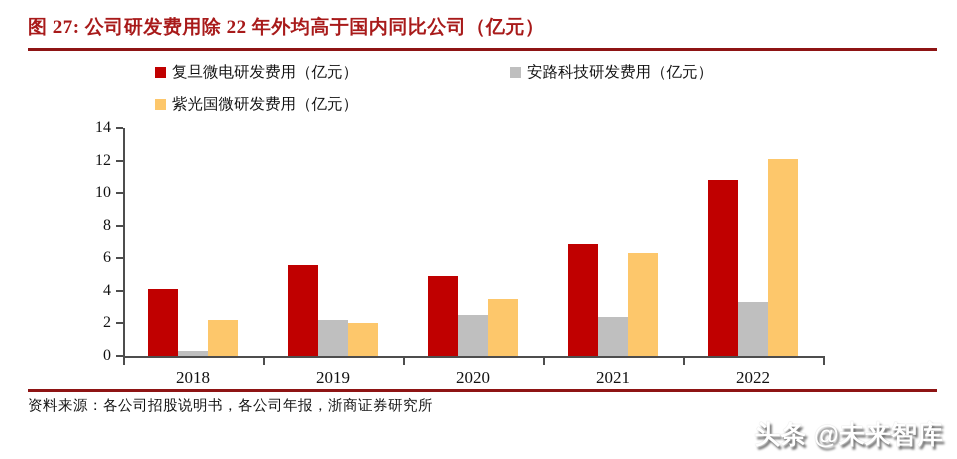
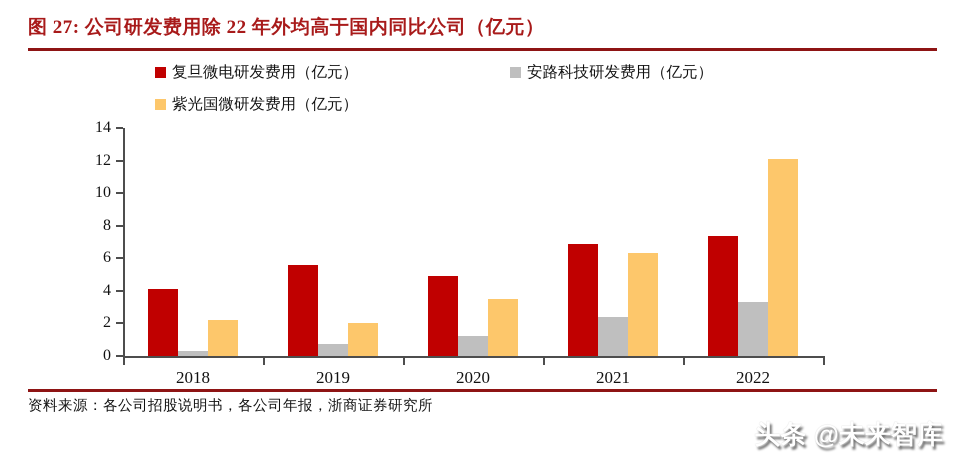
安路科技研发费用（亿元）/2019: 2.2 -> 0.8
安路科技研发费用（亿元）/2020: 2.5 -> 1.2
复旦微电研发费用（亿元）/2022: 10.8 -> 7.3
